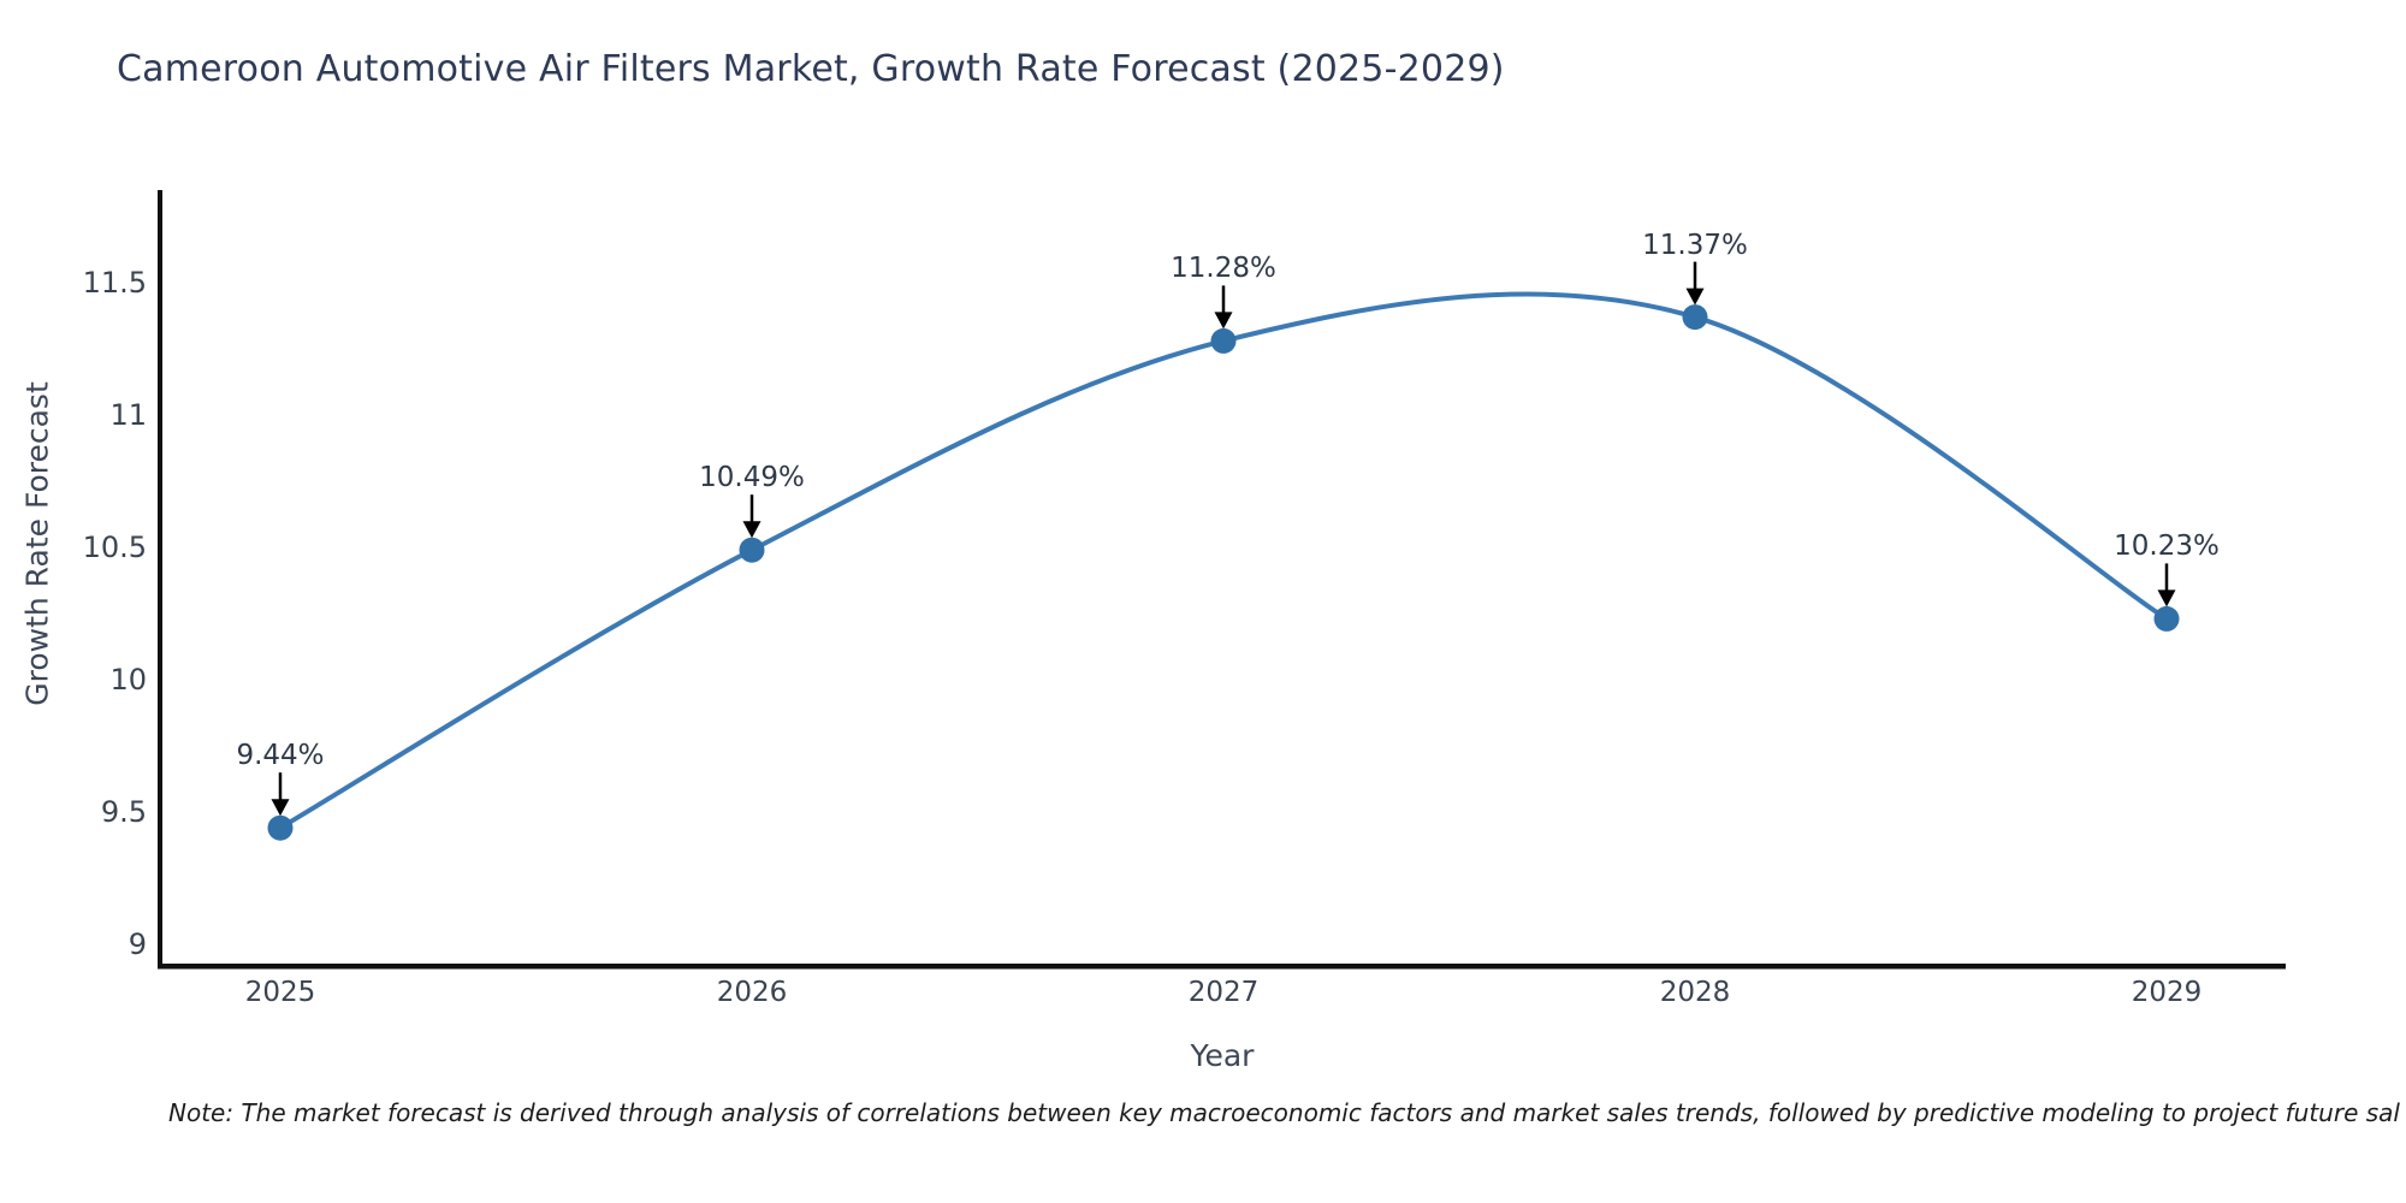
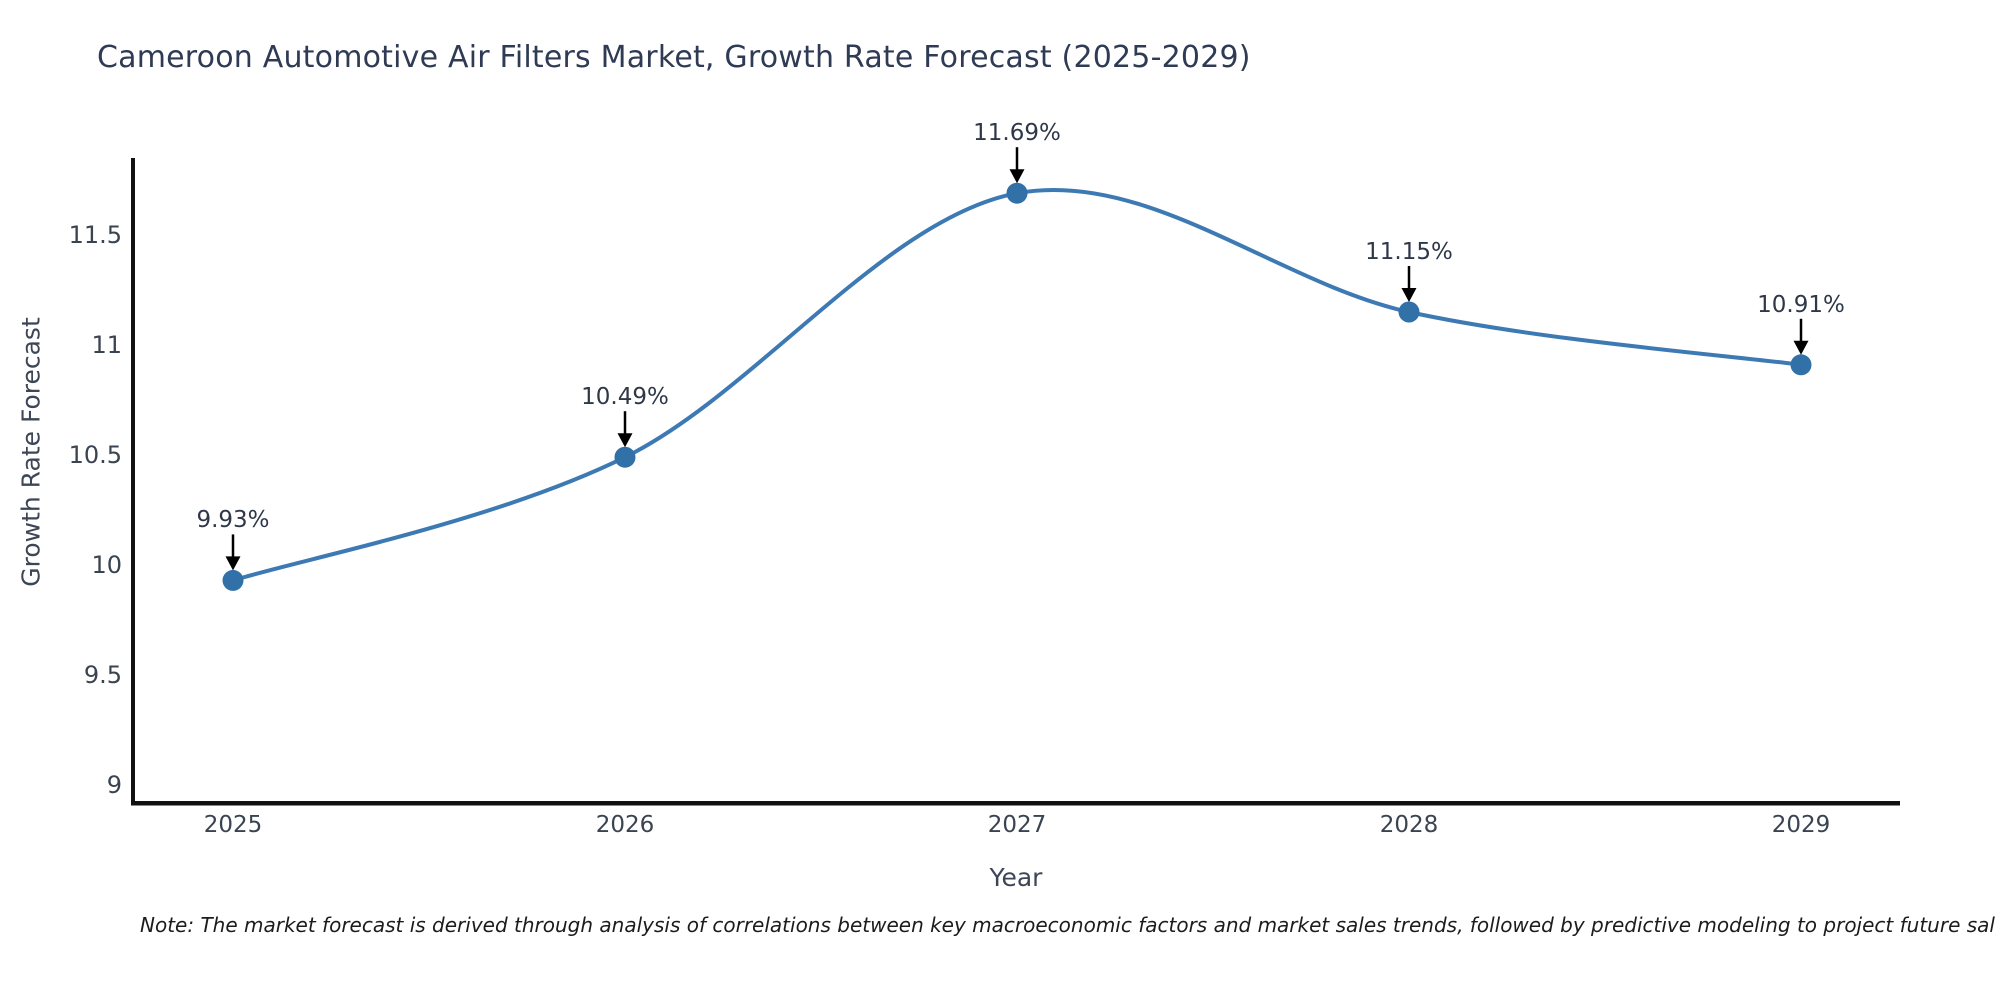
2025: 9.44% -> 9.93%
2027: 11.28% -> 11.69%
2028: 11.37% -> 11.15%
2029: 10.23% -> 10.91%
